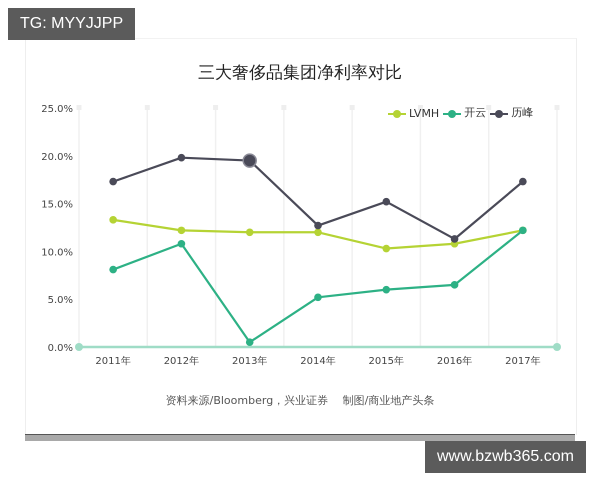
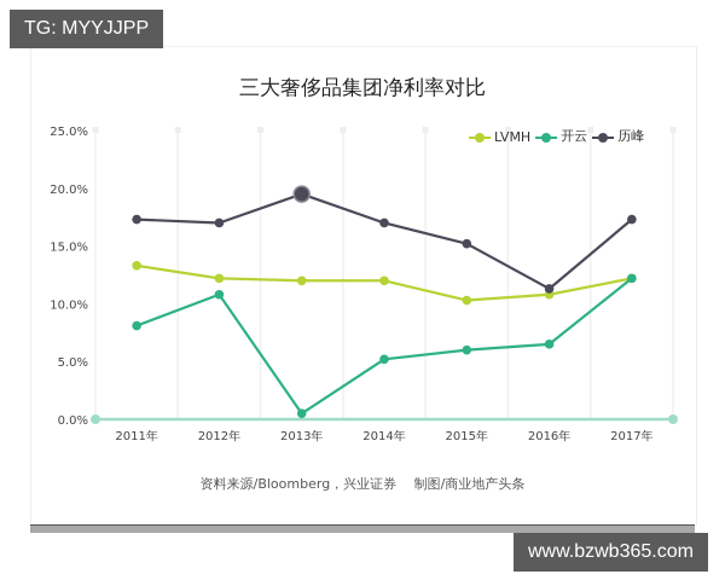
历峰/2012年: 20% -> 17%
历峰/2014年: 13% -> 17%
